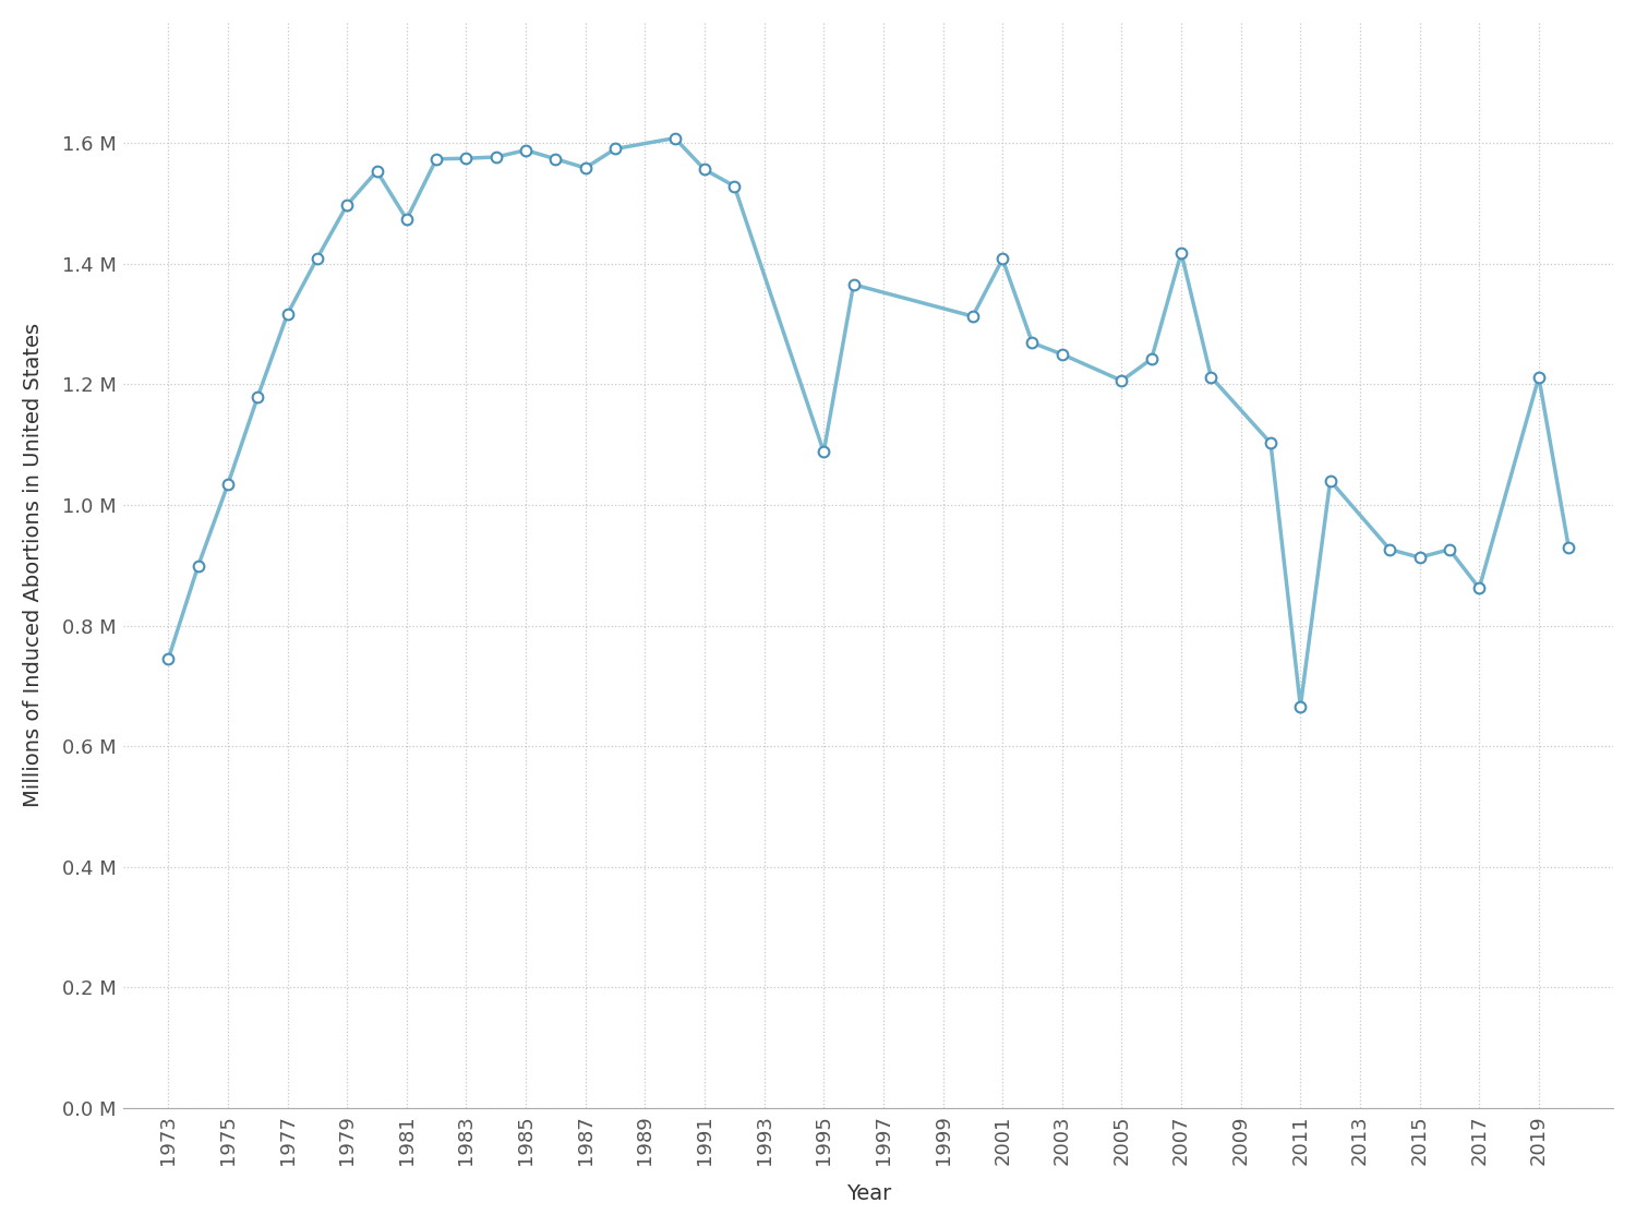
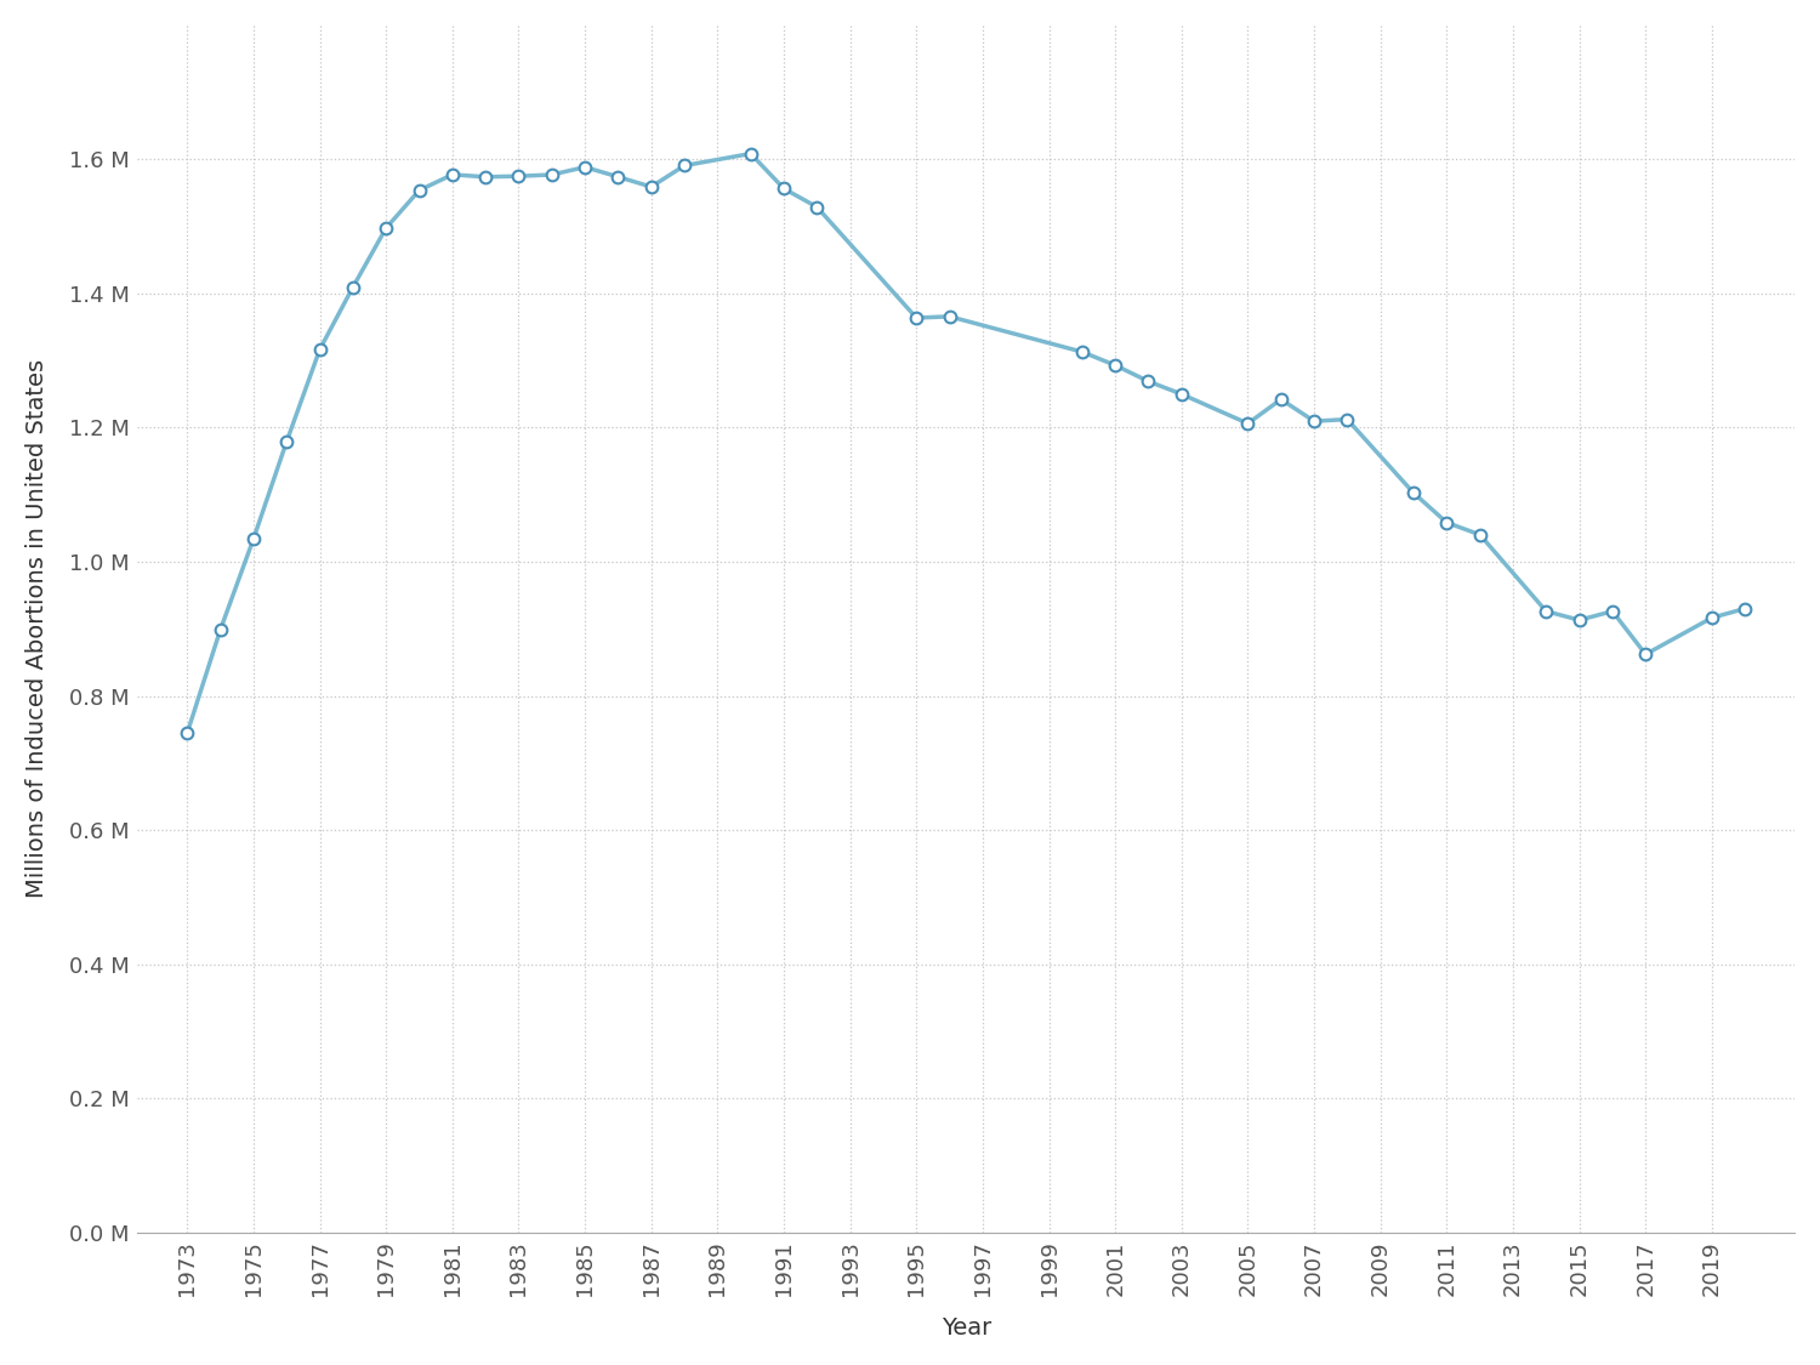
1981: 1.474 M -> 1.577 M
1995: 1.088 M -> 1.364 M
2001: 1.408 M -> 1.293 M
2007: 1.418 M -> 1.210 M
2011: 0.666 M -> 1.058 M
2019: 1.212 M -> 0.916 M
